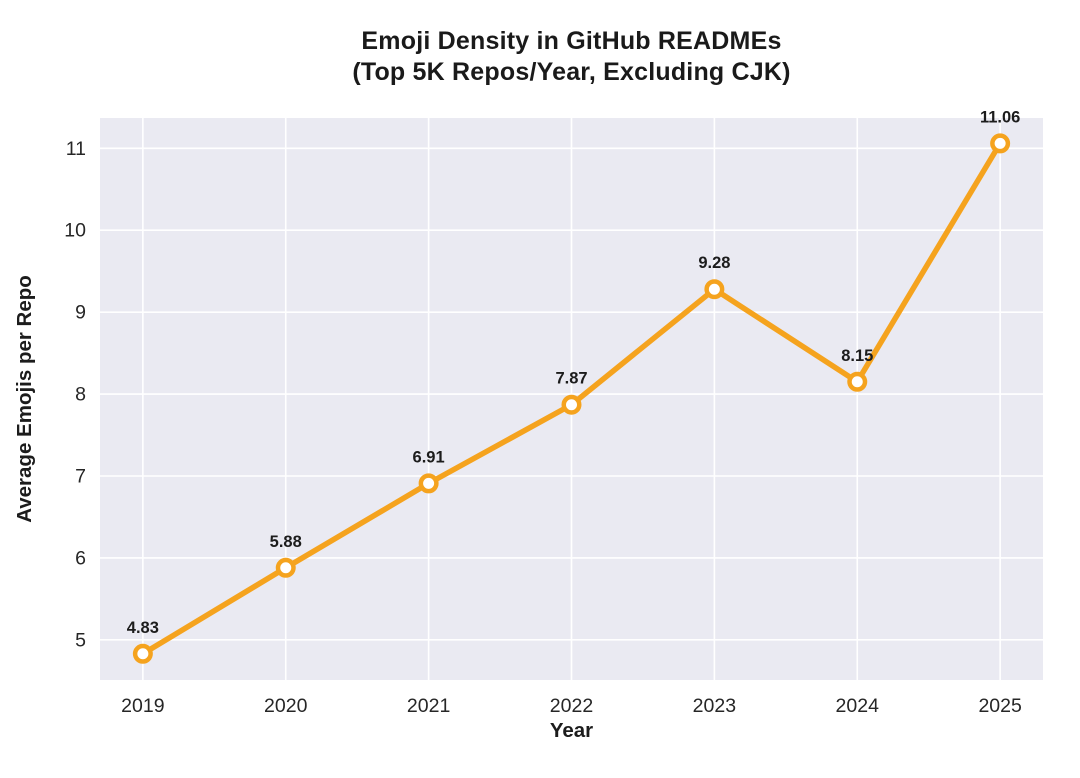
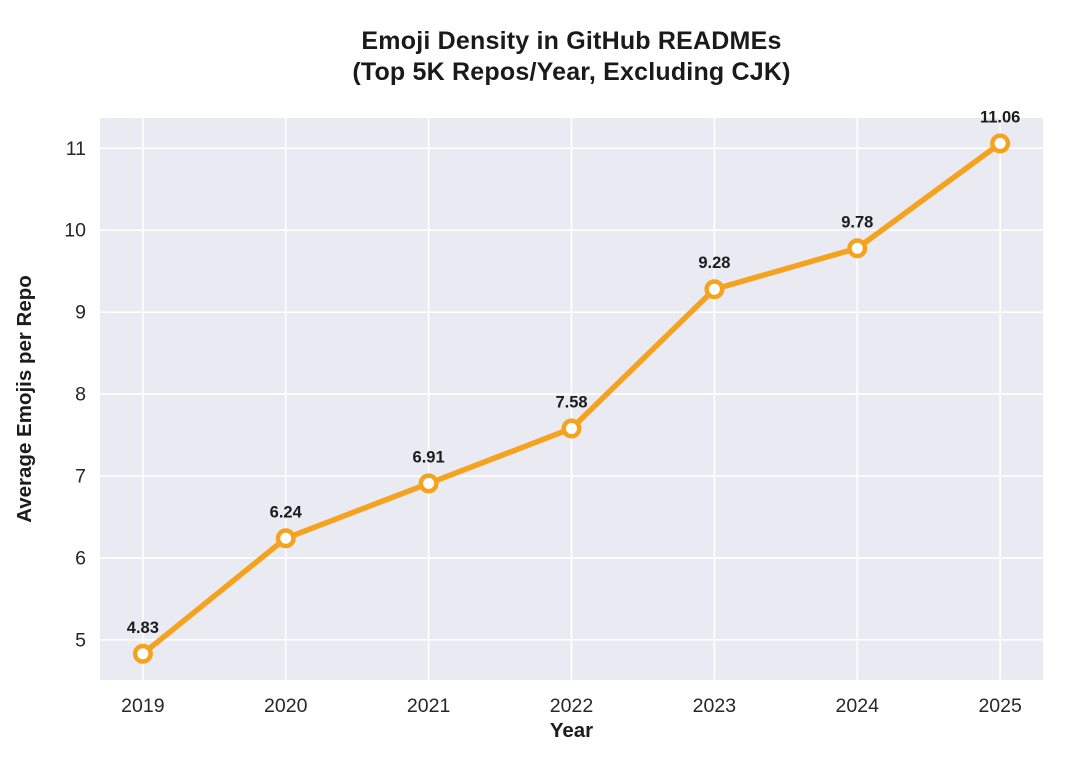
2020: 5.88 -> 6.24
2022: 7.87 -> 7.58
2024: 8.15 -> 9.78
